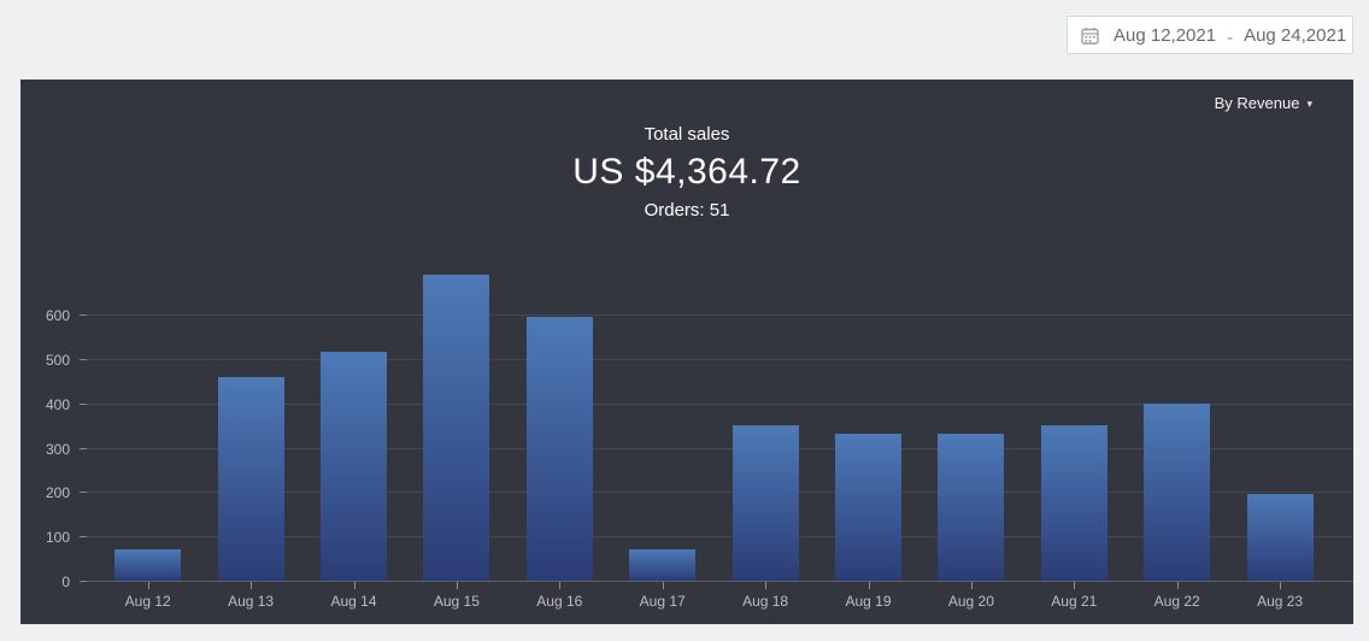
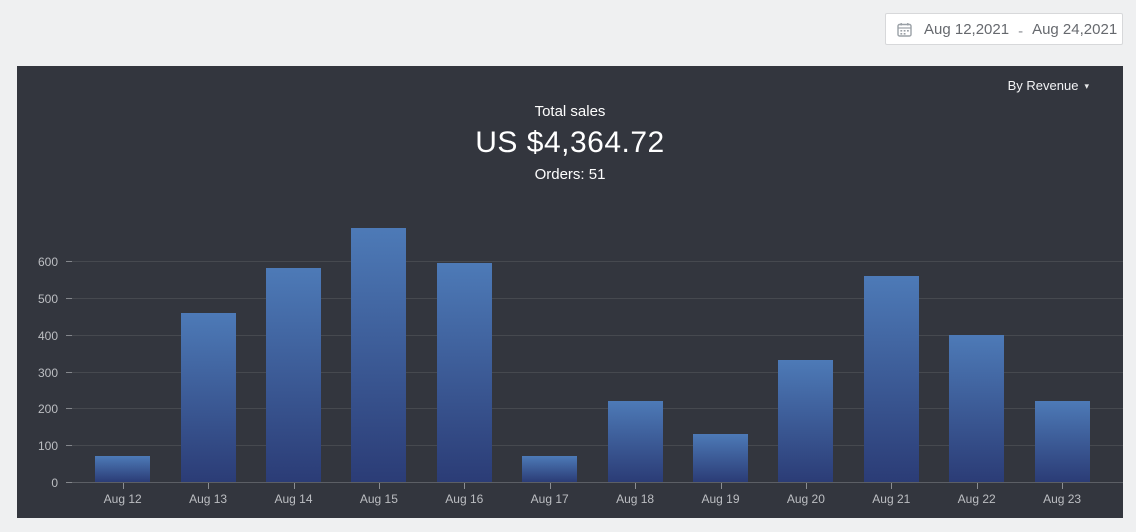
Aug 14: 520 -> 580
Aug 18: 350 -> 220
Aug 19: 330 -> 130
Aug 21: 350 -> 560
Aug 23: 200 -> 220
